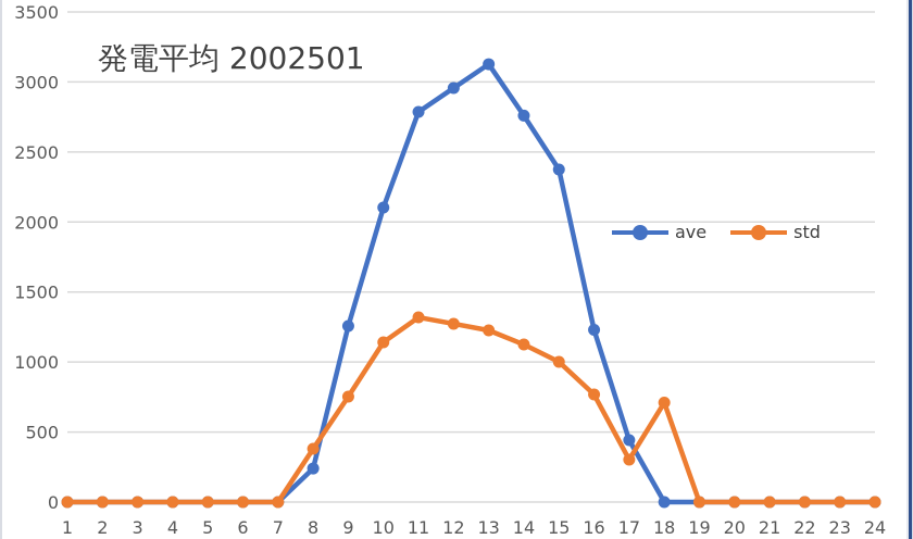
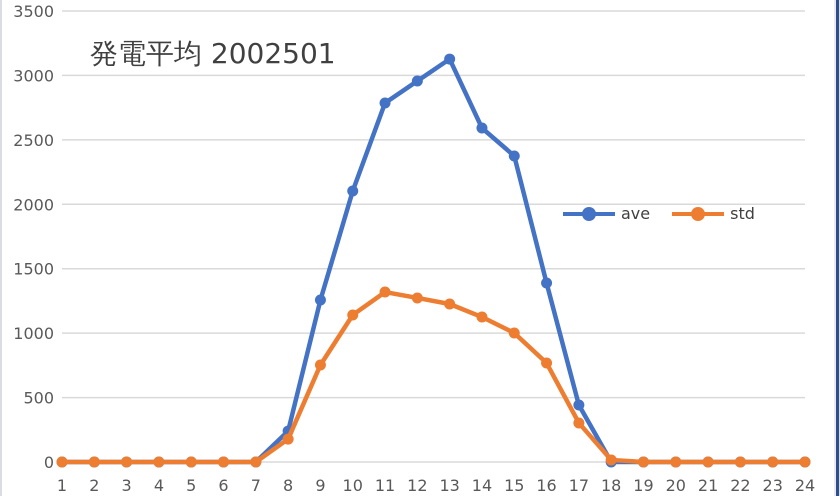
std/8: 380 -> 180
ave/14: 2760 -> 2590
ave/16: 1230 -> 1390
std/18: 710 -> 20
